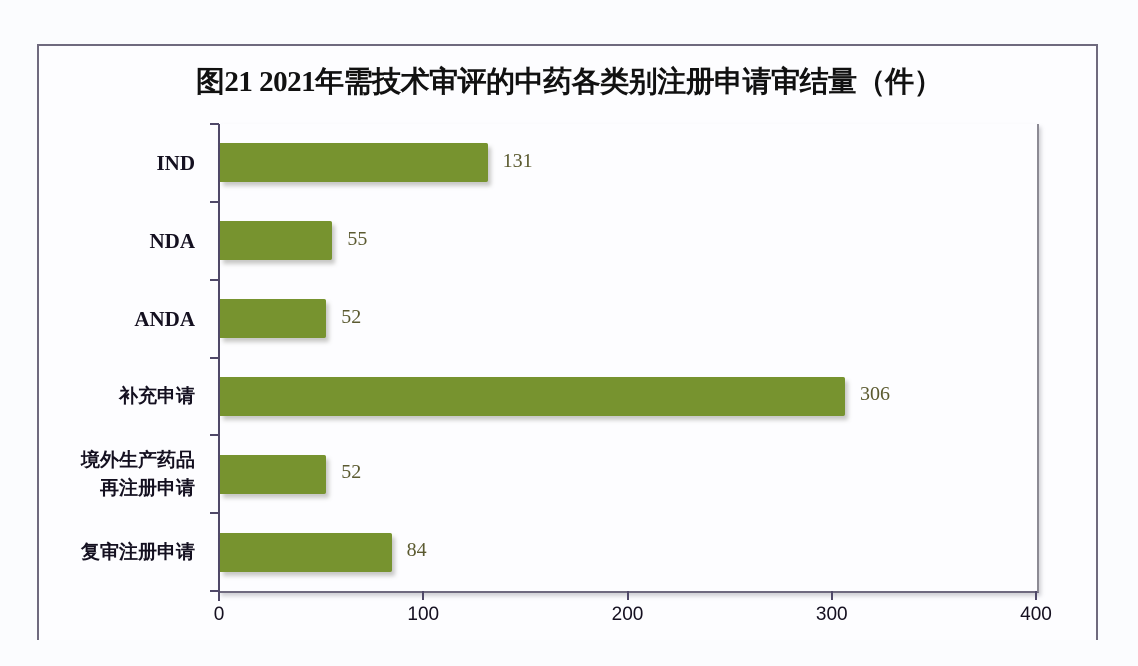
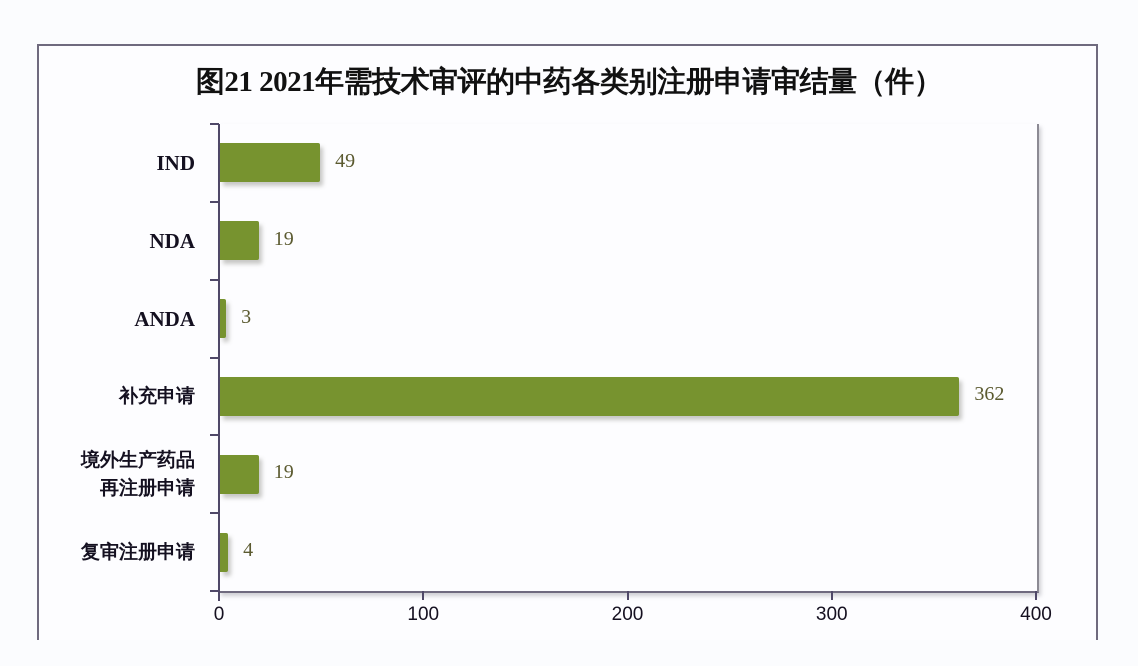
IND: 131 -> 49
NDA: 55 -> 19
ANDA: 52 -> 3
补充申请: 306 -> 362
境外生产药品再注册申请: 52 -> 19
复审注册申请: 84 -> 4
